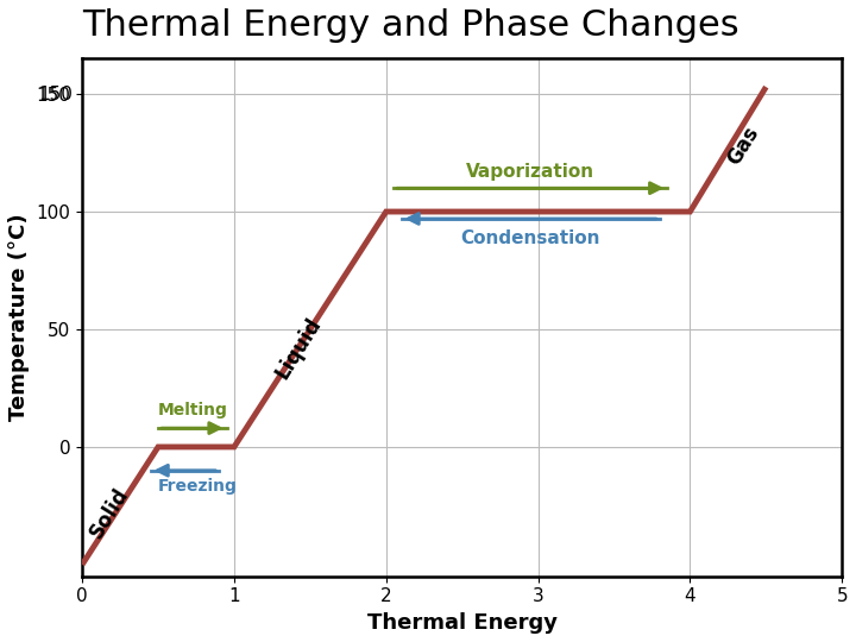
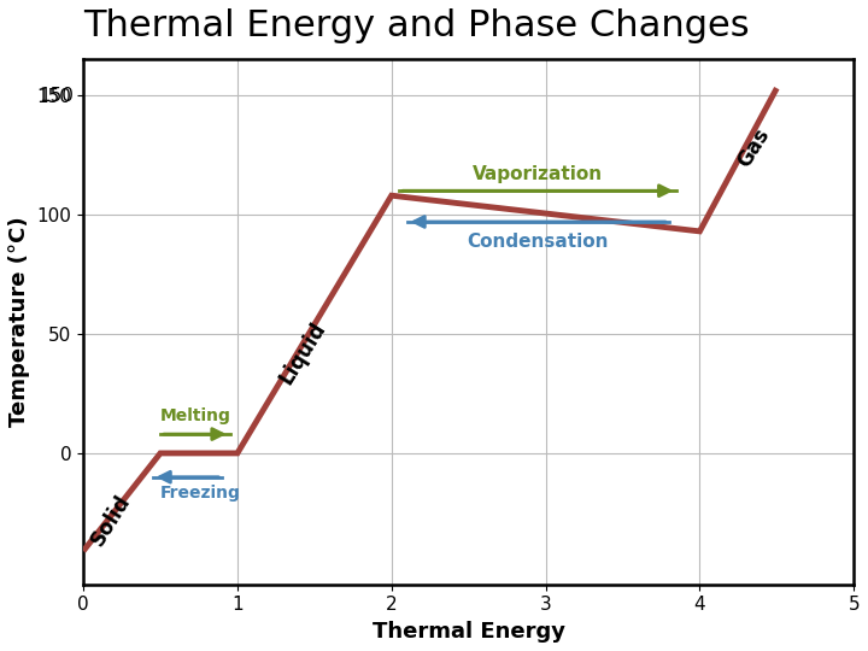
0: -50 -> -41
2: 100 -> 108
4: 100 -> 93
